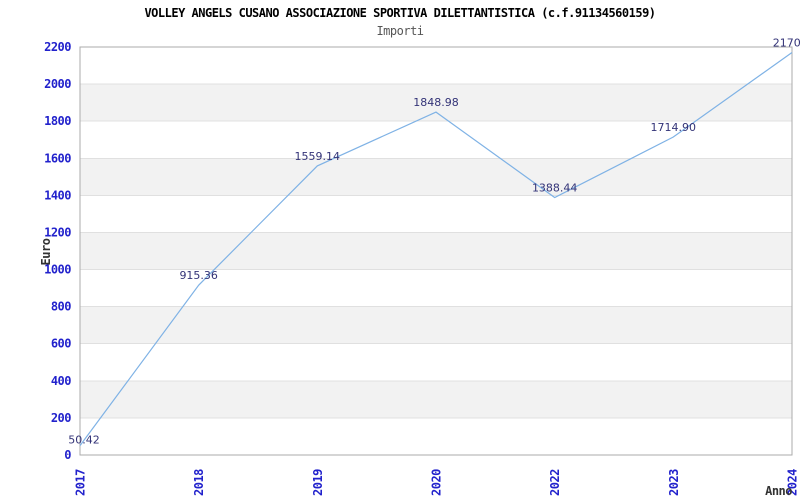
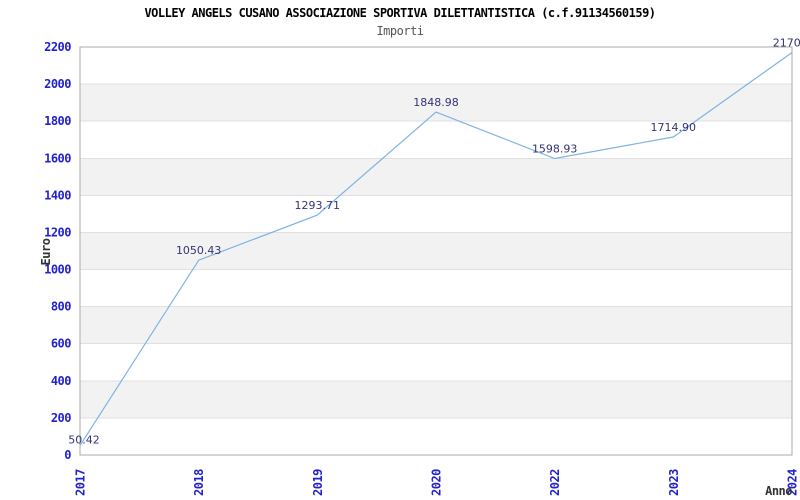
2018: 915.36 -> 1050.43
2019: 1559.14 -> 1293.71
2022: 1388.44 -> 1598.93
